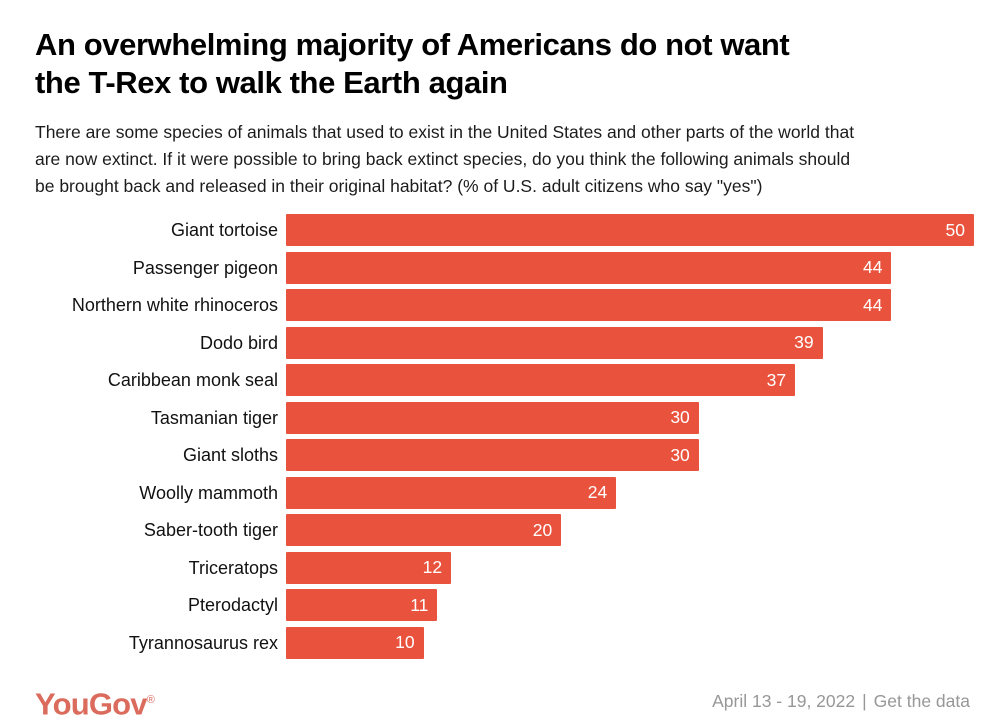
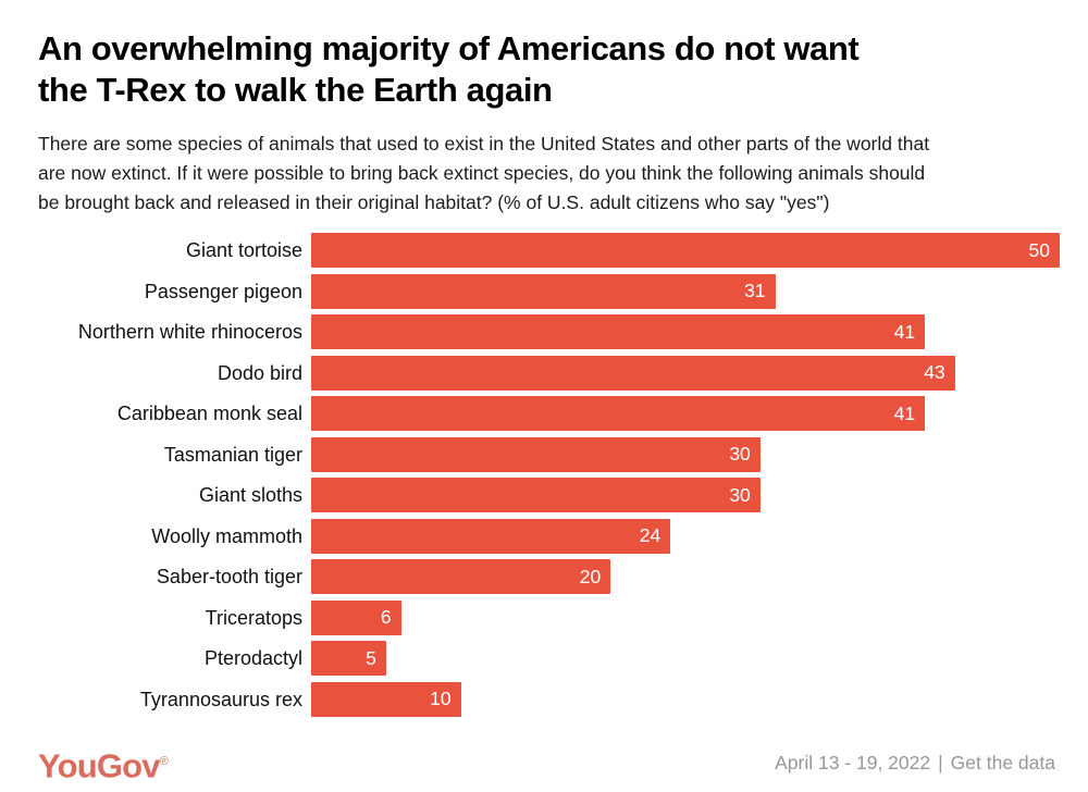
Passenger pigeon: 44 -> 31
Northern white rhinoceros: 44 -> 41
Dodo bird: 39 -> 43
Caribbean monk seal: 37 -> 41
Triceratops: 12 -> 6
Pterodactyl: 11 -> 5
